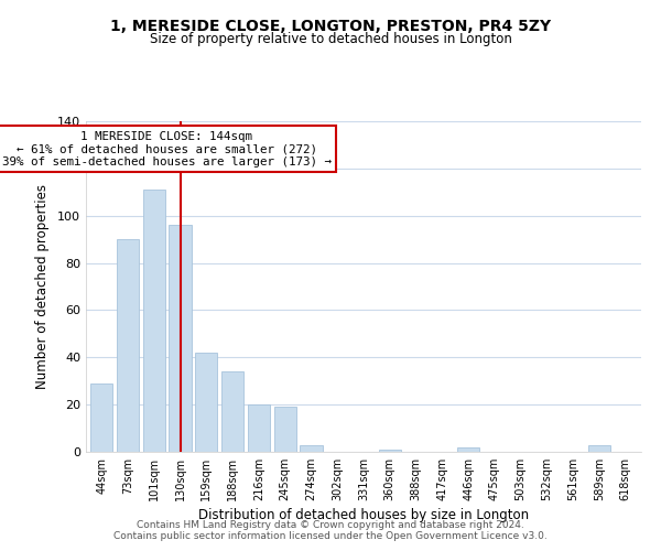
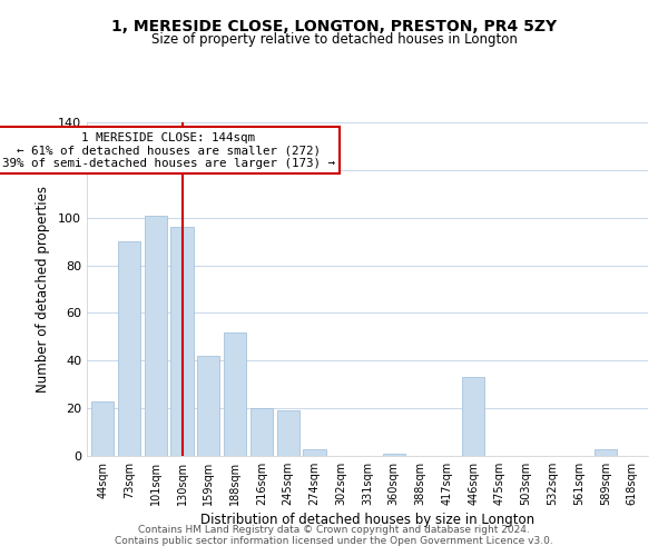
44sqm: 29 -> 23
101sqm: 111 -> 101
188sqm: 34 -> 52
446sqm: 2 -> 33
